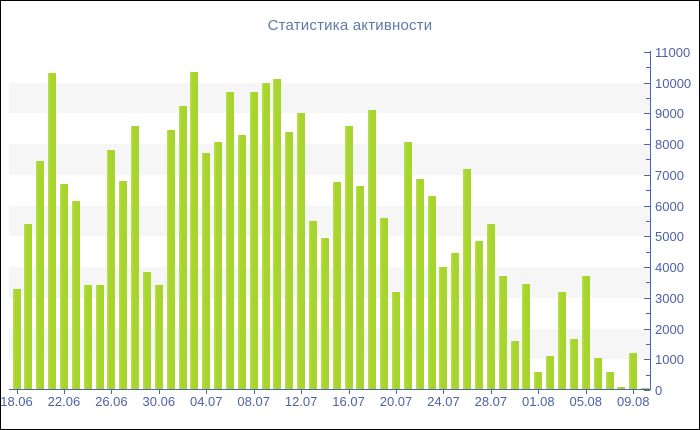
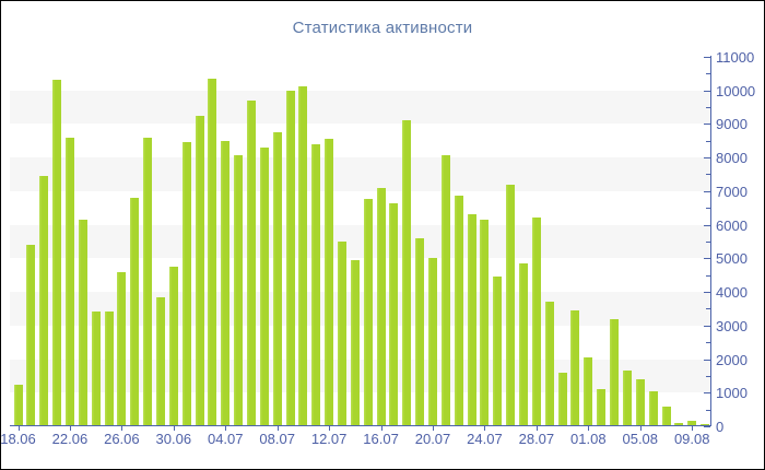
18.06: 3300 -> 1200
22.06: 6700 -> 8600
26.06: 7800 -> 4600
30.06: 3400 -> 4800
04.07: 7700 -> 8500
08.07: 9700 -> 8800
12.07: 9000 -> 8600
16.07: 8600 -> 7100
20.07: 3200 -> 5000
24.07: 4000 -> 6200
28.07: 5400 -> 6200
01.08: 600 -> 2000
05.08: 3700 -> 1400
09.08: 1200 -> 200
